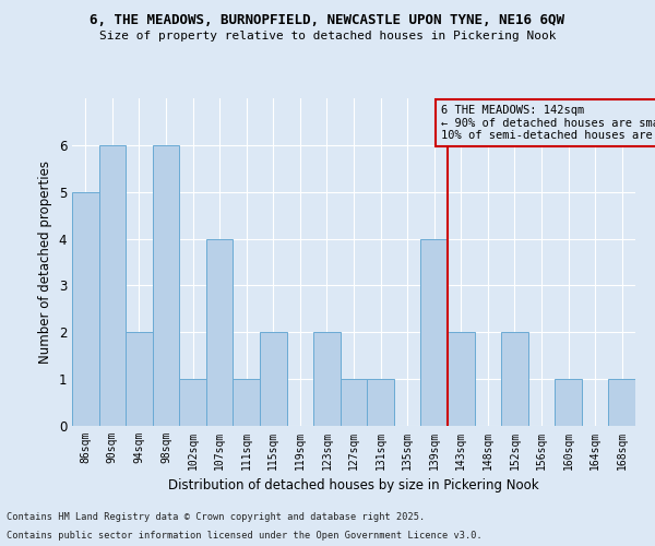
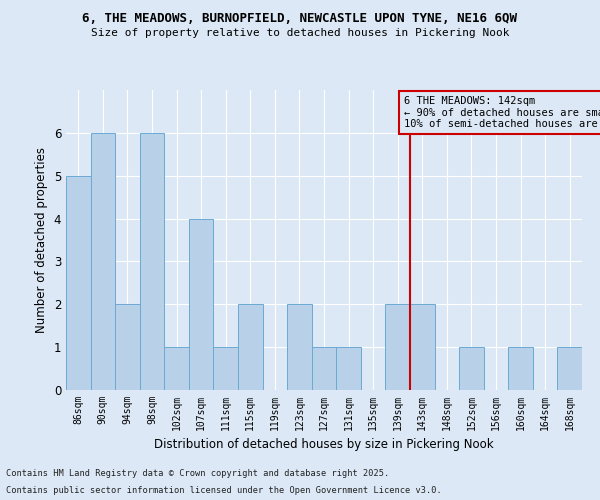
139sqm: 4 -> 2
152sqm: 2 -> 1
